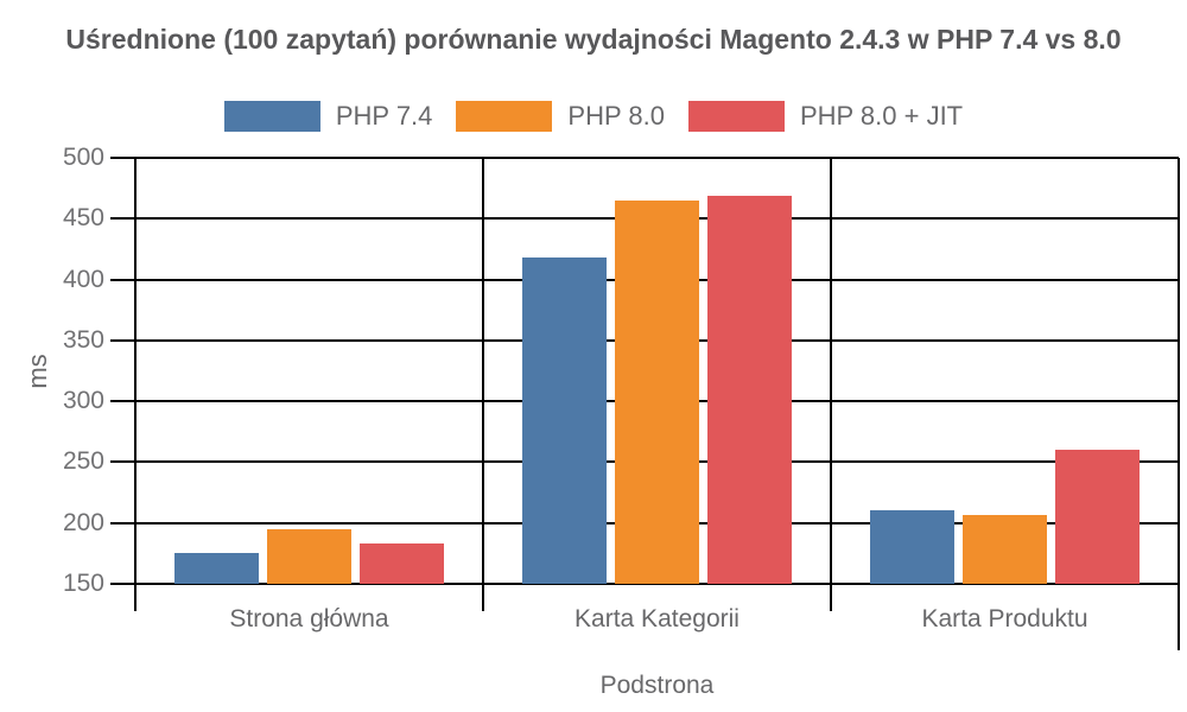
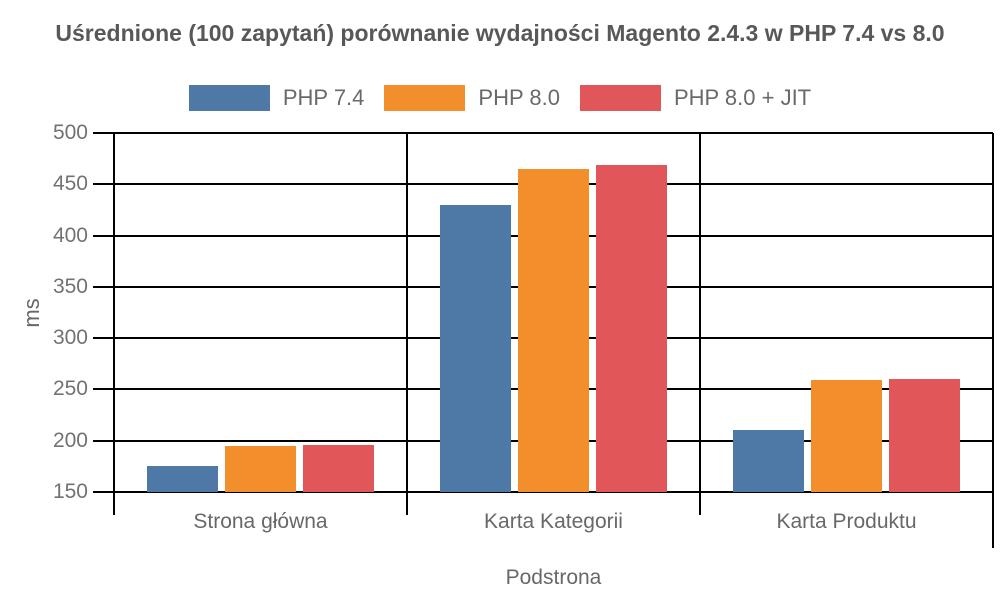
PHP 8.0 + JIT/Strona główna: 183 -> 196
PHP 7.4/Karta Kategorii: 418 -> 430
PHP 8.0/Karta Produktu: 207 -> 259
